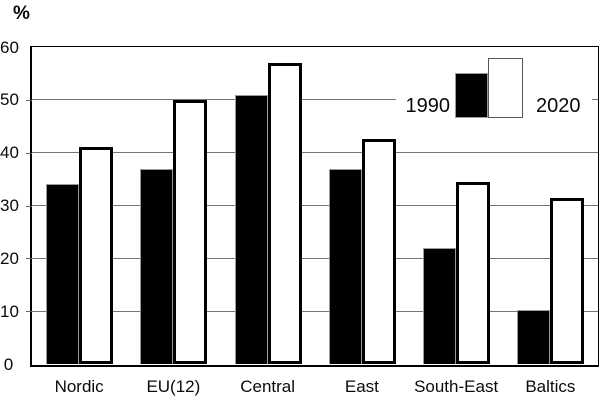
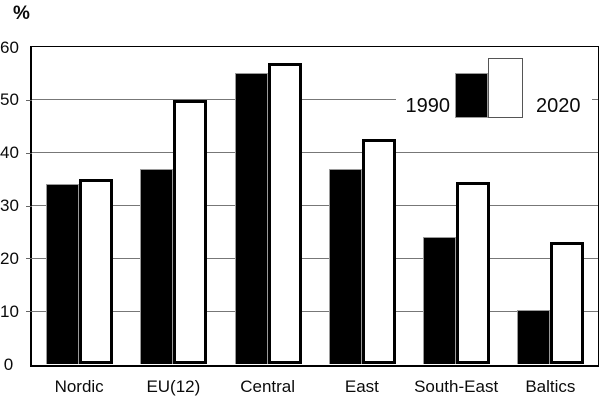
2020/Nordic: 41 -> 35
1990/Central: 51 -> 55
1990/South-East: 22 -> 24
2020/Baltics: 32 -> 23
